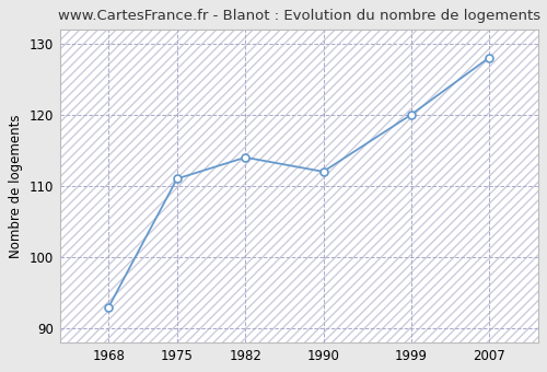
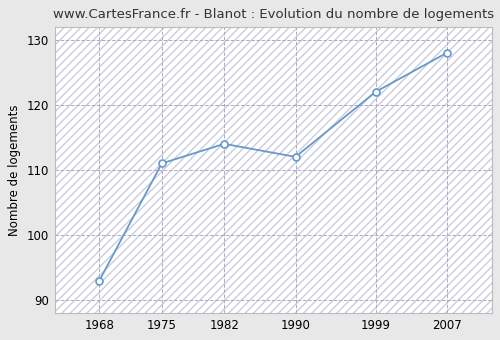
1999: 120 -> 122
